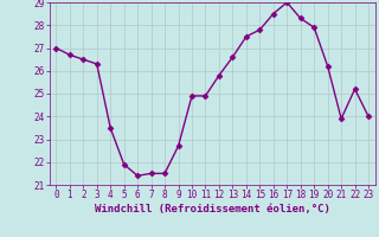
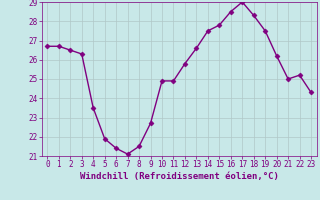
0: 27.0 -> 26.7
7: 21.5 -> 21.1
19: 27.9 -> 27.5
21: 23.9 -> 25.0
23: 24.0 -> 24.3
